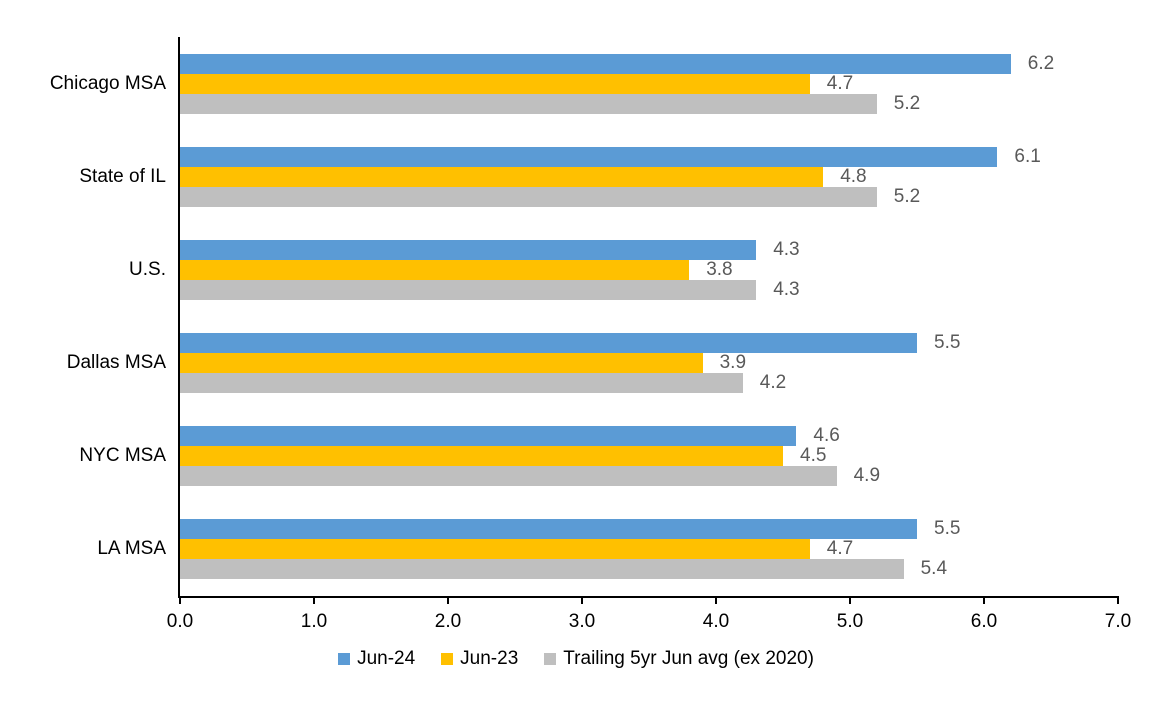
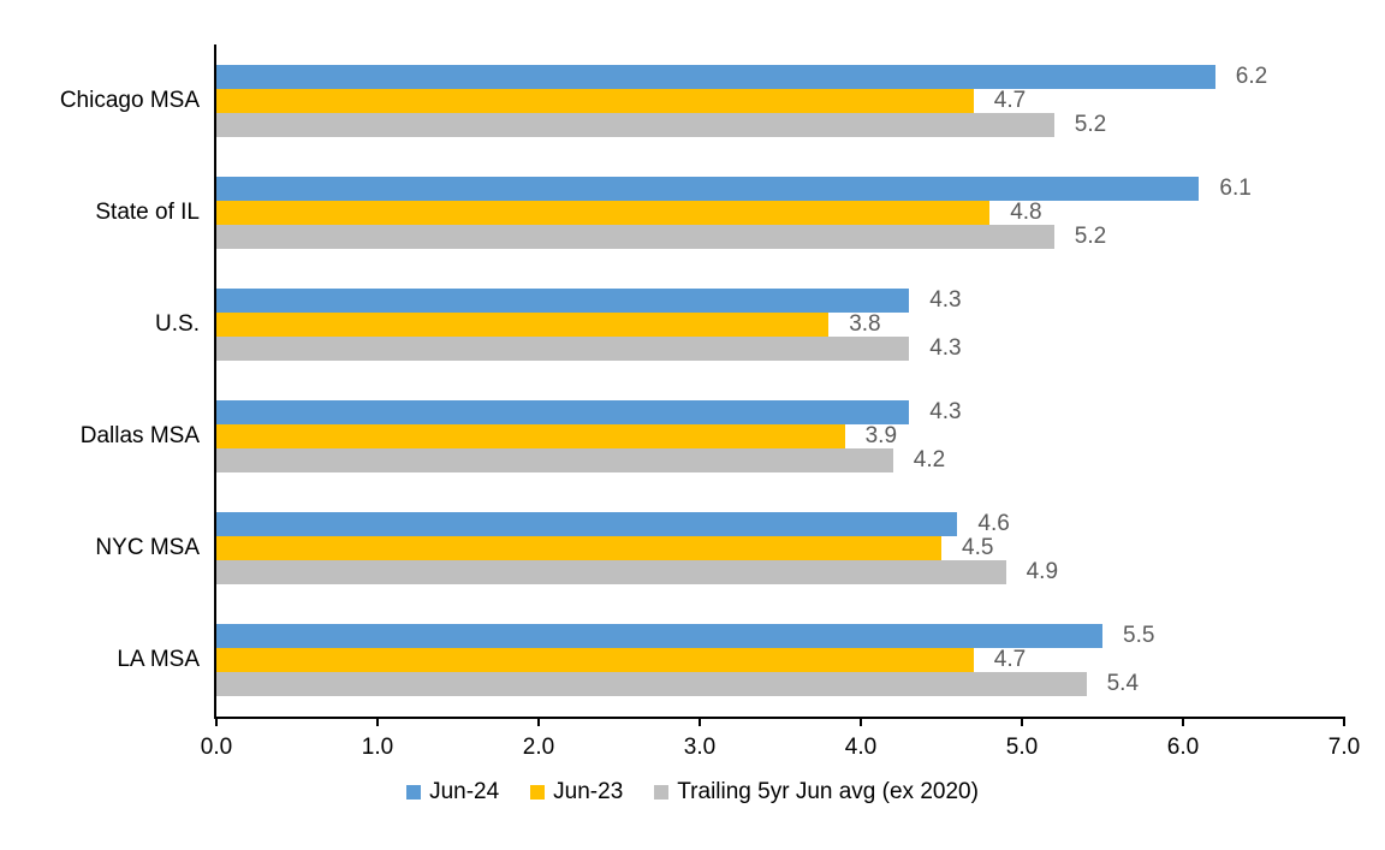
Jun-24/Dallas MSA: 5.5 -> 4.3
